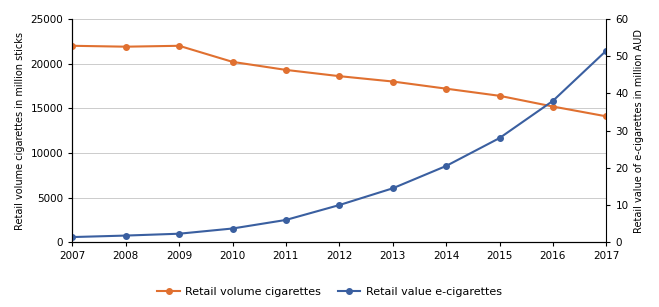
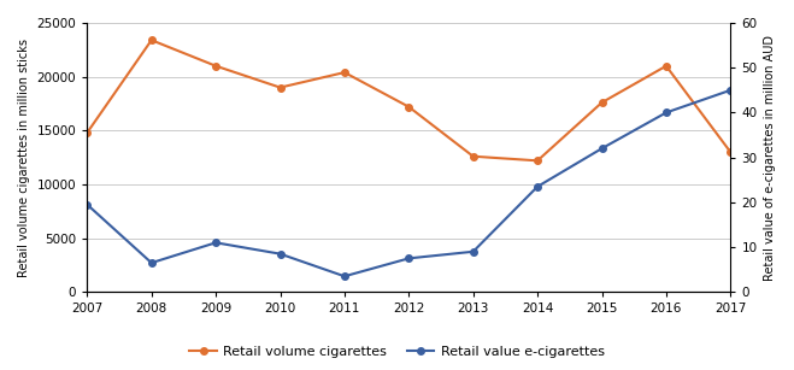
Retail volume cigarettes/2007: 22000 -> 14800
Retail value e-cigarettes/2007: 1.4 -> 19.5
Retail volume cigarettes/2008: 21900 -> 23400
Retail value e-cigarettes/2008: 1.8 -> 6.5
Retail volume cigarettes/2009: 22000 -> 21000
Retail value e-cigarettes/2009: 2.3 -> 11.0
Retail volume cigarettes/2010: 20200 -> 19000
Retail value e-cigarettes/2010: 3.7 -> 8.5
Retail volume cigarettes/2011: 19300 -> 20400
Retail value e-cigarettes/2011: 6.0 -> 3.5
Retail volume cigarettes/2012: 18600 -> 17200
Retail value e-cigarettes/2012: 10.0 -> 7.5
Retail volume cigarettes/2013: 18000 -> 12600
Retail value e-cigarettes/2013: 14.5 -> 9.0
Retail volume cigarettes/2014: 17200 -> 12200
Retail value e-cigarettes/2014: 20.5 -> 23.5
Retail volume cigarettes/2015: 16400 -> 17600
Retail value e-cigarettes/2015: 28.0 -> 32.0
Retail volume cigarettes/2016: 15200 -> 21000
Retail value e-cigarettes/2016: 38.0 -> 40.0
Retail volume cigarettes/2017: 14100 -> 13000
Retail value e-cigarettes/2017: 51.5 -> 45.0
